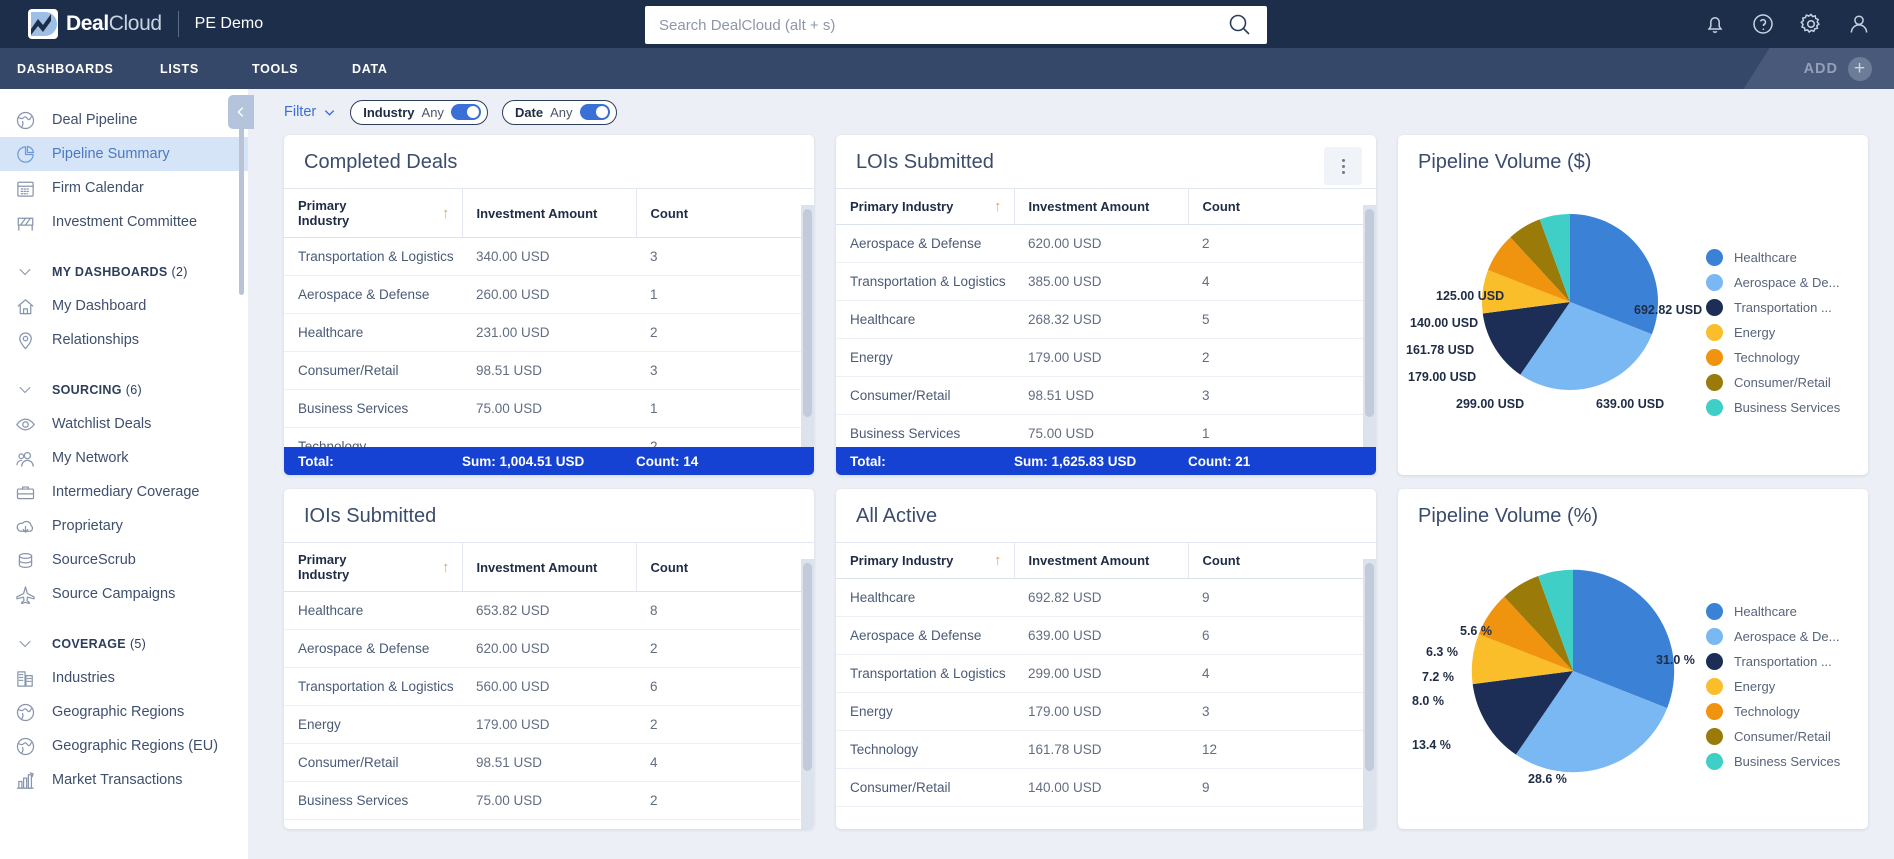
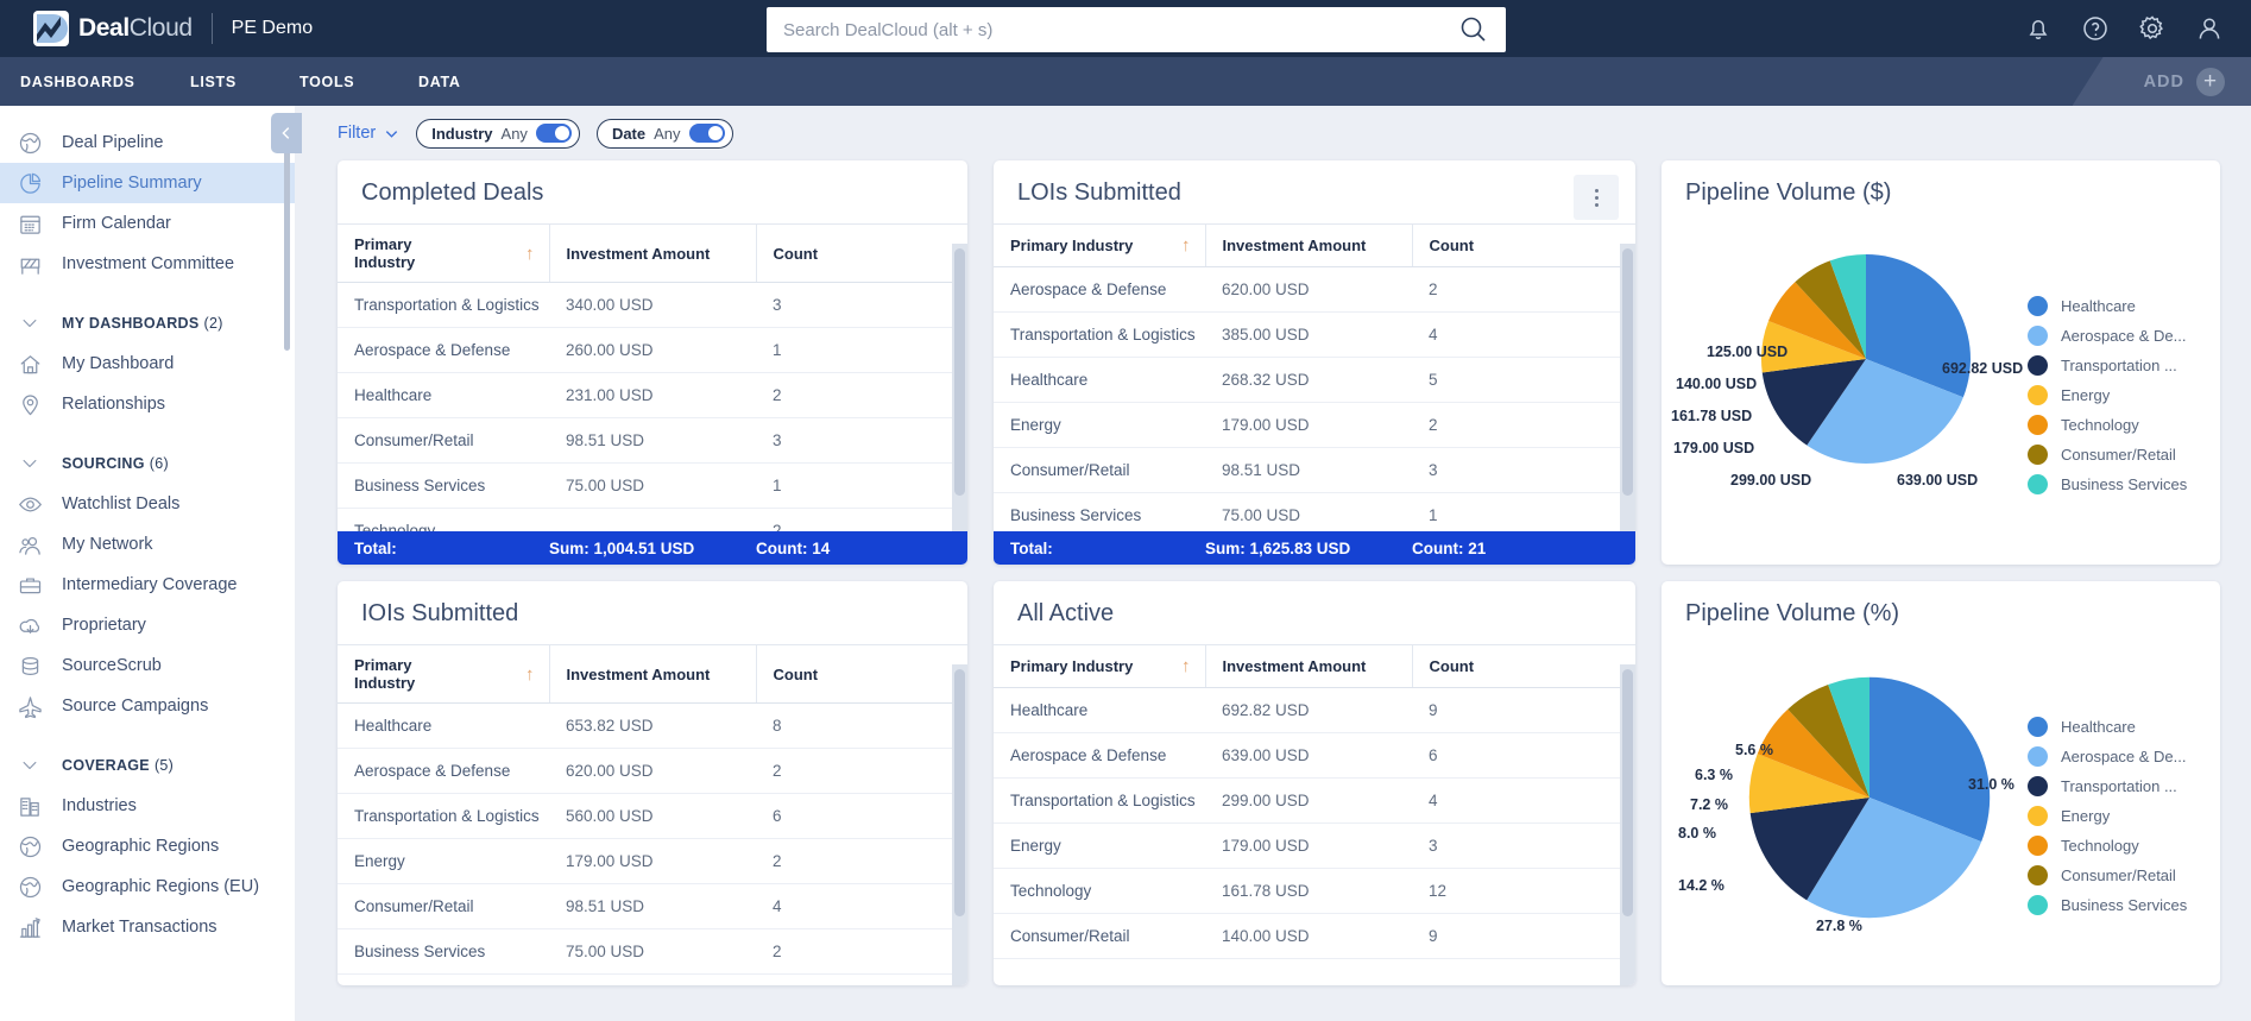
Pipeline Volume (%)/Aerospace & De...: 28.6 -> 27.8
Pipeline Volume (%)/Transportation ...: 13.4 -> 14.2
